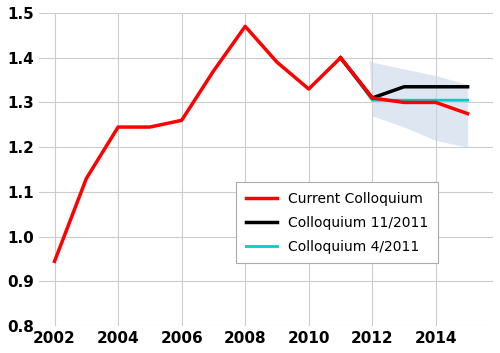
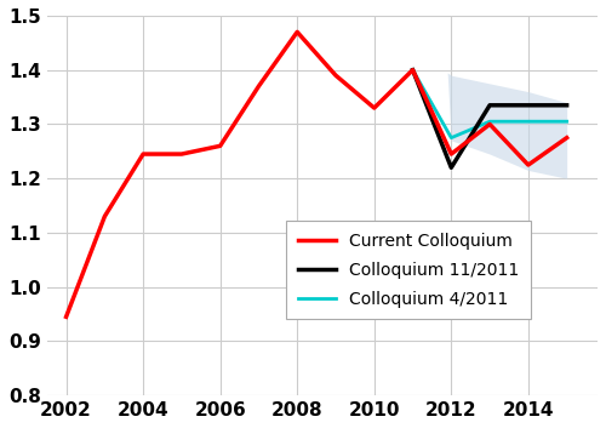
Current Colloquium/2012: 1.310 -> 1.245
Colloquium 11/2011/2012: 1.310 -> 1.220
Colloquium 4/2011/2012: 1.305 -> 1.275
Current Colloquium/2014: 1.300 -> 1.225
